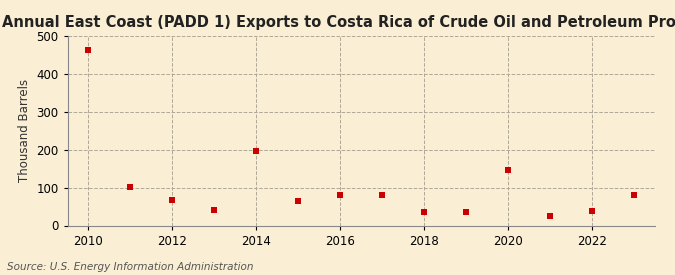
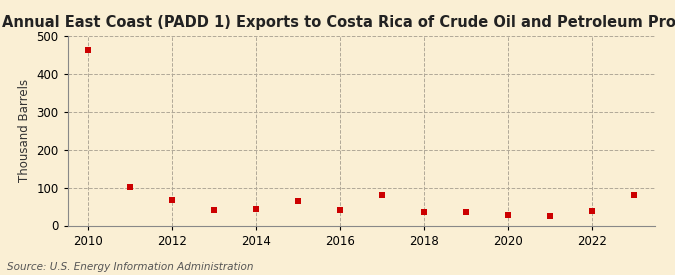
2014: 195 -> 44
2016: 80 -> 40
2020: 145 -> 28
